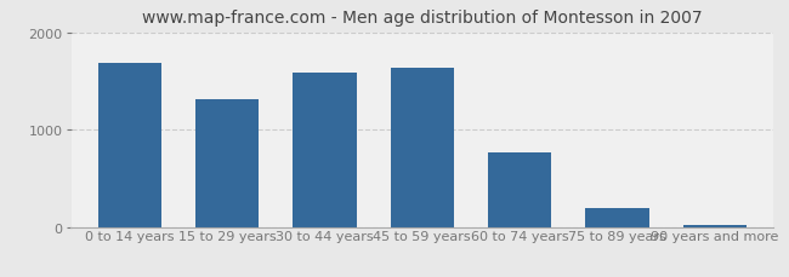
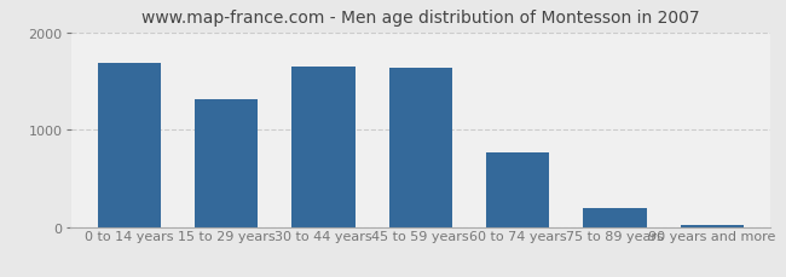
30 to 44 years: 1580 -> 1650
